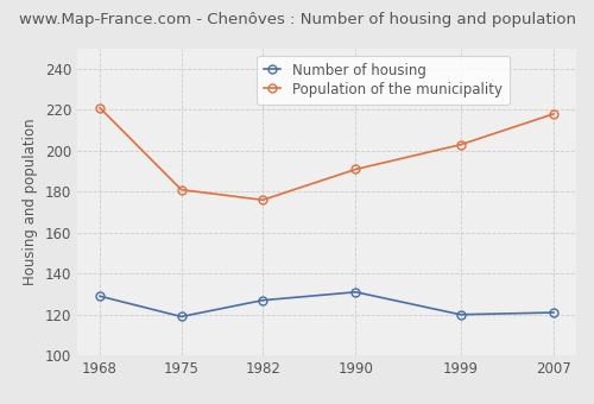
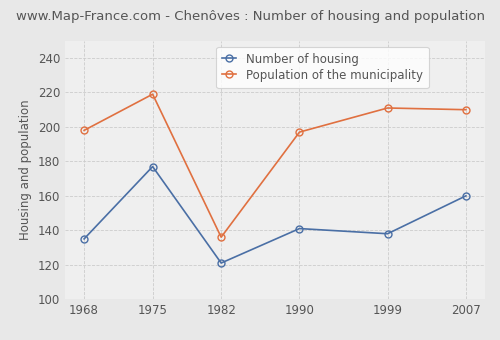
Number of housing/1968: 129 -> 135
Population of the municipality/1968: 221 -> 198
Number of housing/1975: 119 -> 177
Population of the municipality/1975: 181 -> 219
Number of housing/1982: 127 -> 121
Population of the municipality/1982: 176 -> 136
Number of housing/1990: 131 -> 141
Population of the municipality/1990: 191 -> 197
Number of housing/1999: 120 -> 138
Population of the municipality/1999: 203 -> 211
Number of housing/2007: 121 -> 160
Population of the municipality/2007: 218 -> 210
